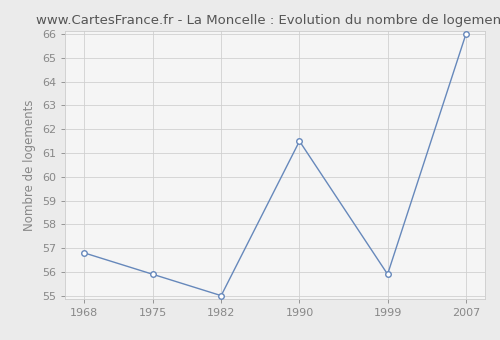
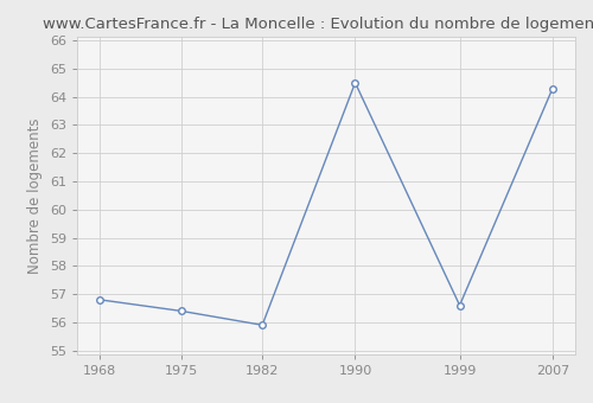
1975: 55.9 -> 56.4
1982: 55.0 -> 55.9
1990: 61.5 -> 64.5
1999: 55.9 -> 56.6
2007: 66.0 -> 64.3
